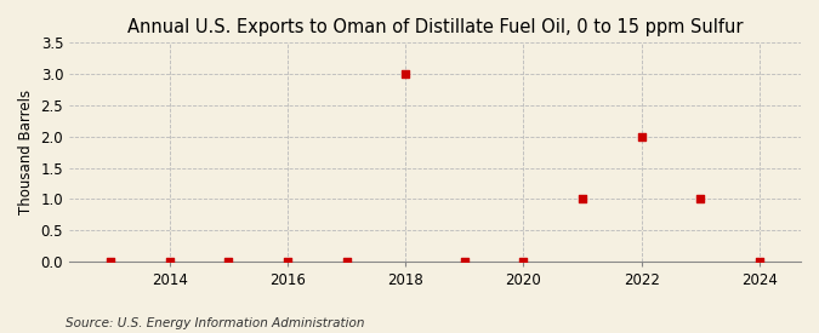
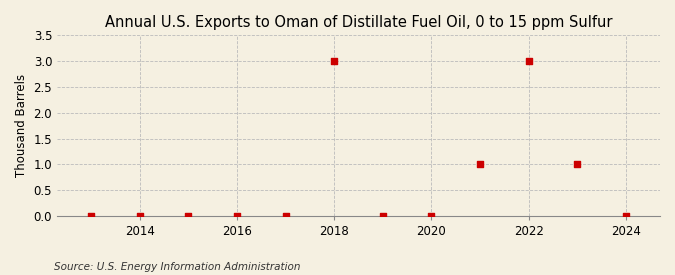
2022: 2 -> 3
